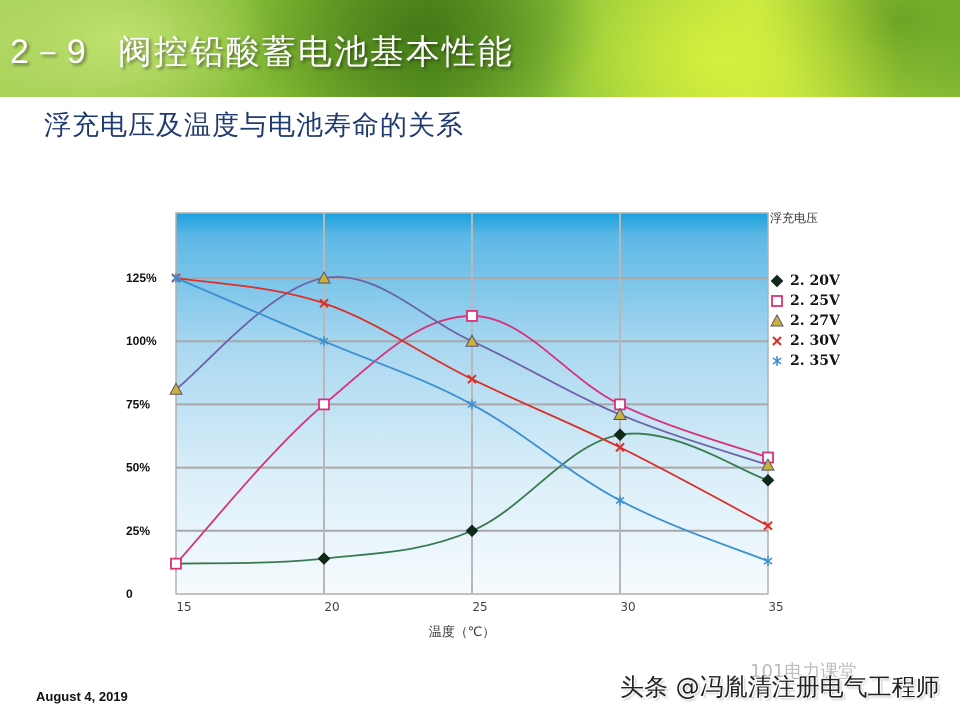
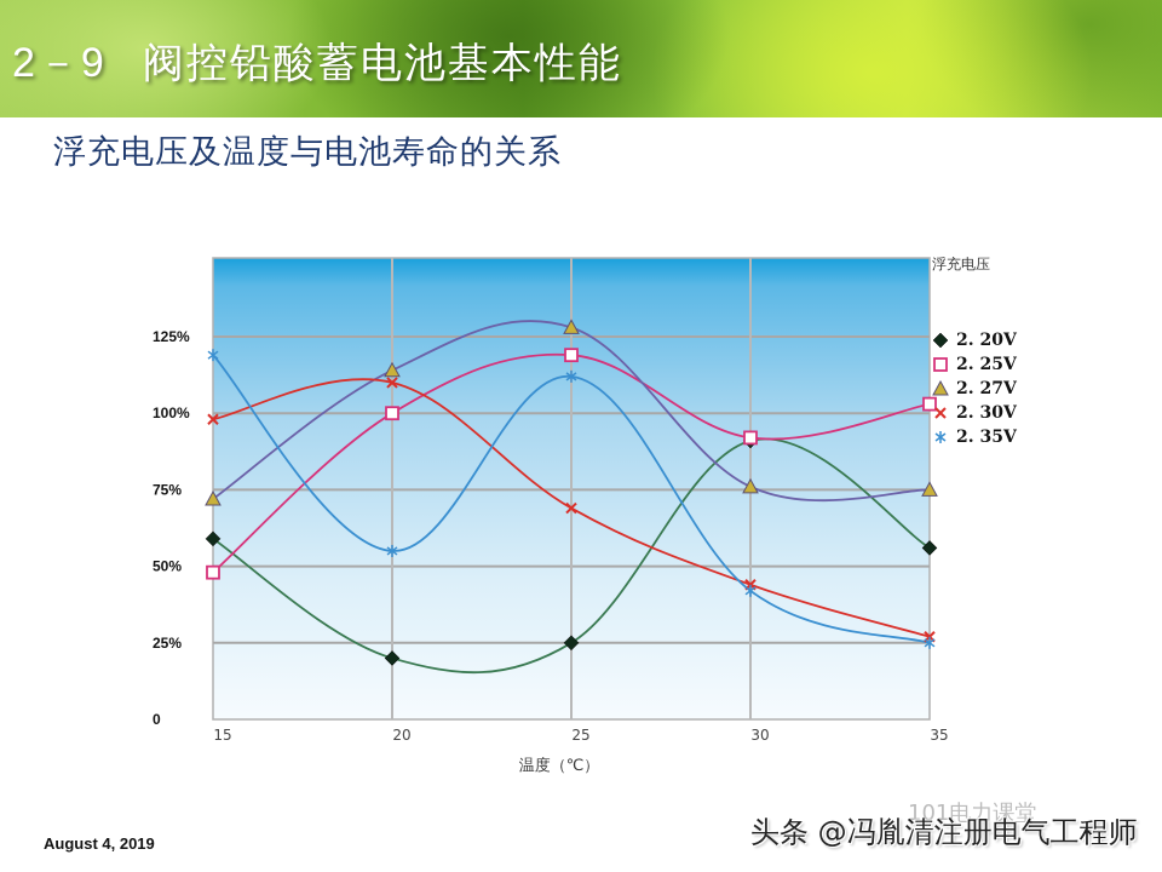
2.20V/15: 12% -> 59%
2.25V/15: 12% -> 48%
2.27V/15: 81% -> 72%
2.30V/15: 125% -> 98%
2.35V/15: 125% -> 119%
2.20V/20: 14% -> 20%
2.25V/20: 75% -> 100%
2.27V/20: 125% -> 114%
2.30V/20: 115% -> 110%
2.35V/20: 100% -> 55%
2.25V/25: 110% -> 119%
2.27V/25: 100% -> 128%
2.30V/25: 85% -> 69%
2.35V/25: 75% -> 112%
2.20V/30: 63% -> 91%
2.25V/30: 75% -> 92%
2.27V/30: 71% -> 76%
2.30V/30: 58% -> 44%
2.35V/30: 37% -> 42%
2.20V/35: 45% -> 56%
2.25V/35: 54% -> 103%
2.27V/35: 51% -> 75%
2.35V/35: 13% -> 25%
